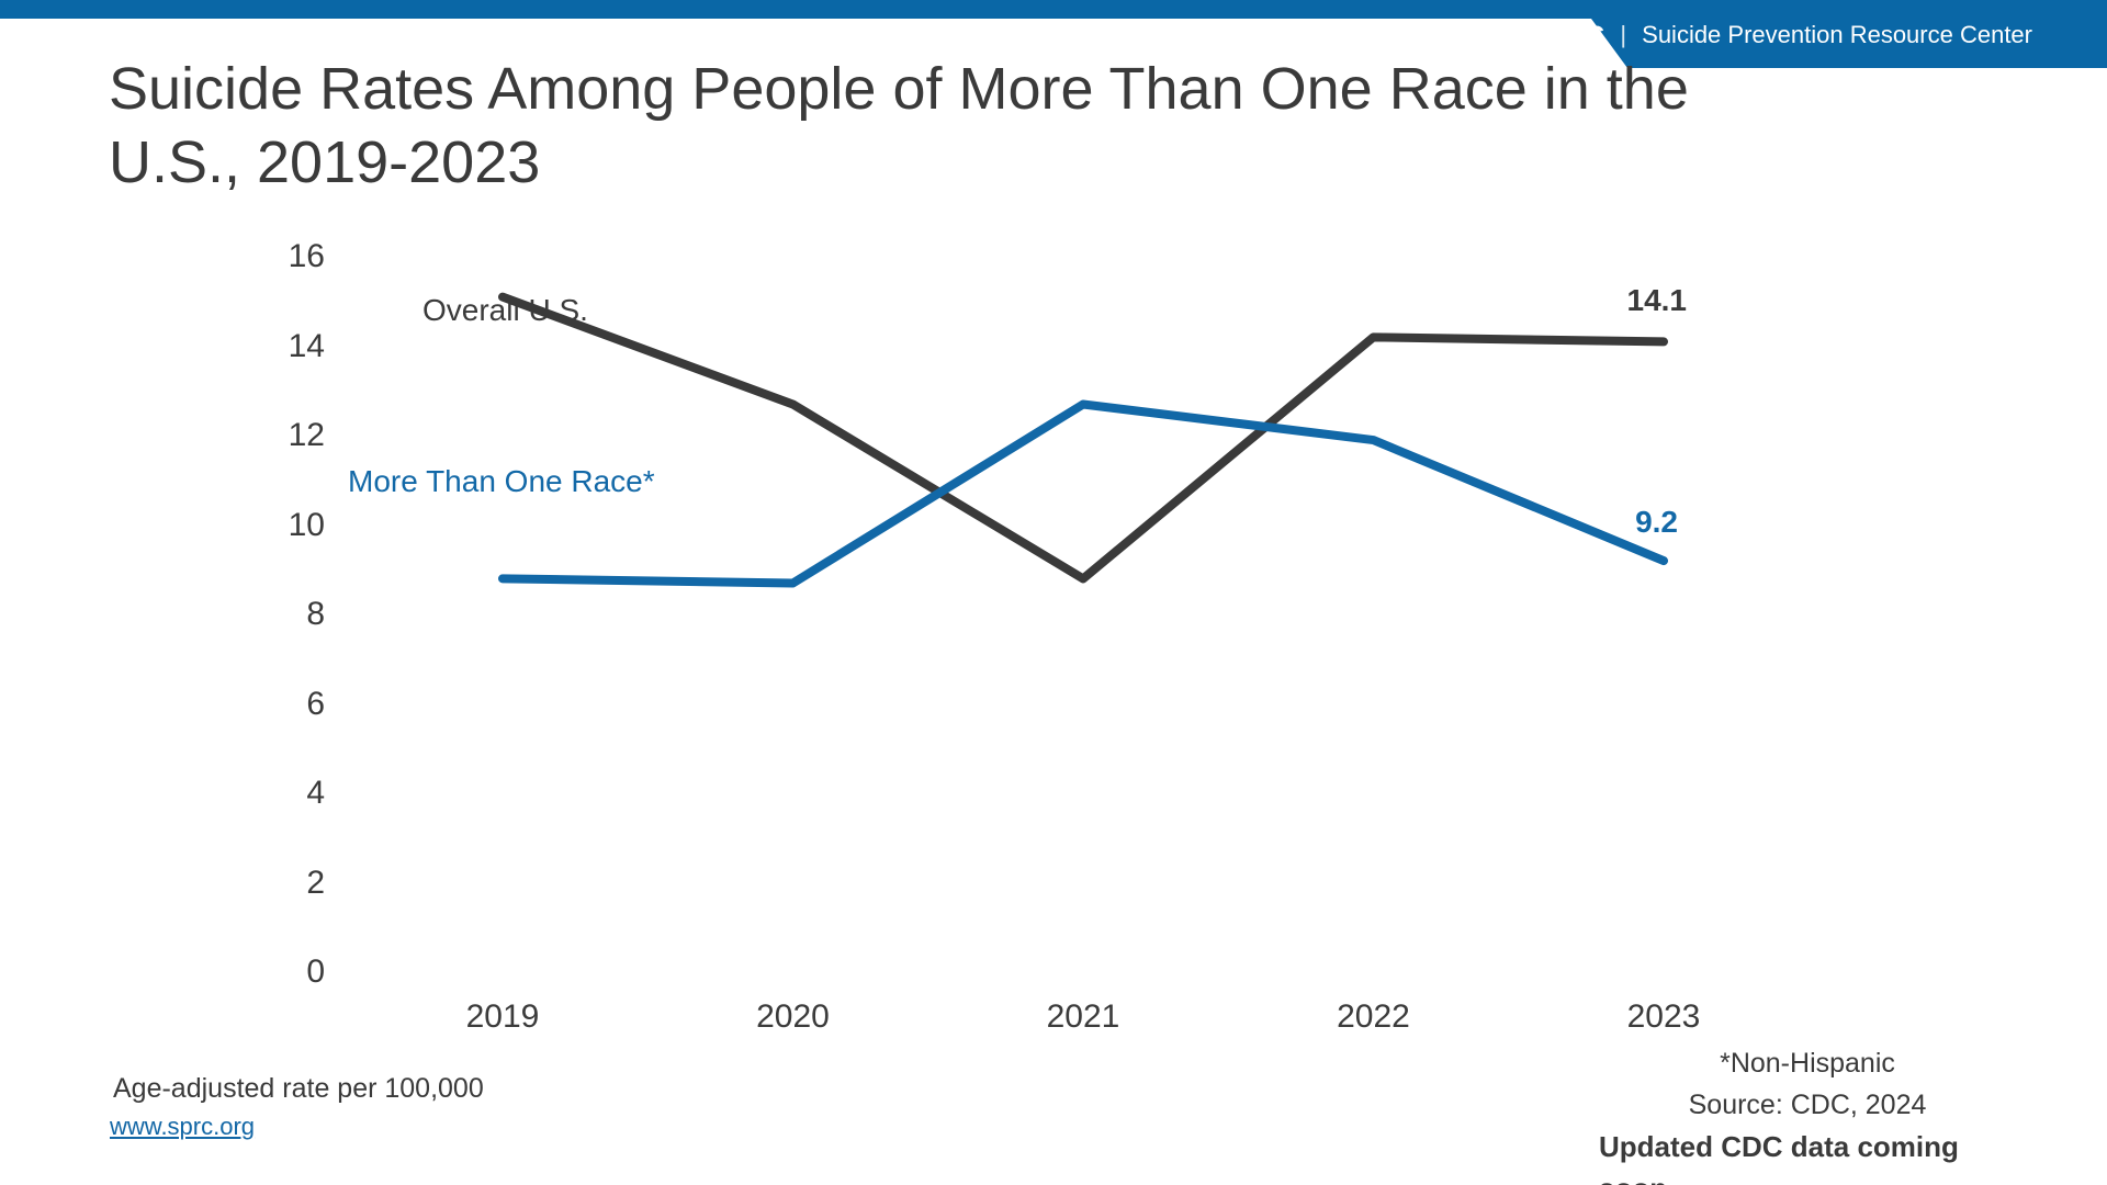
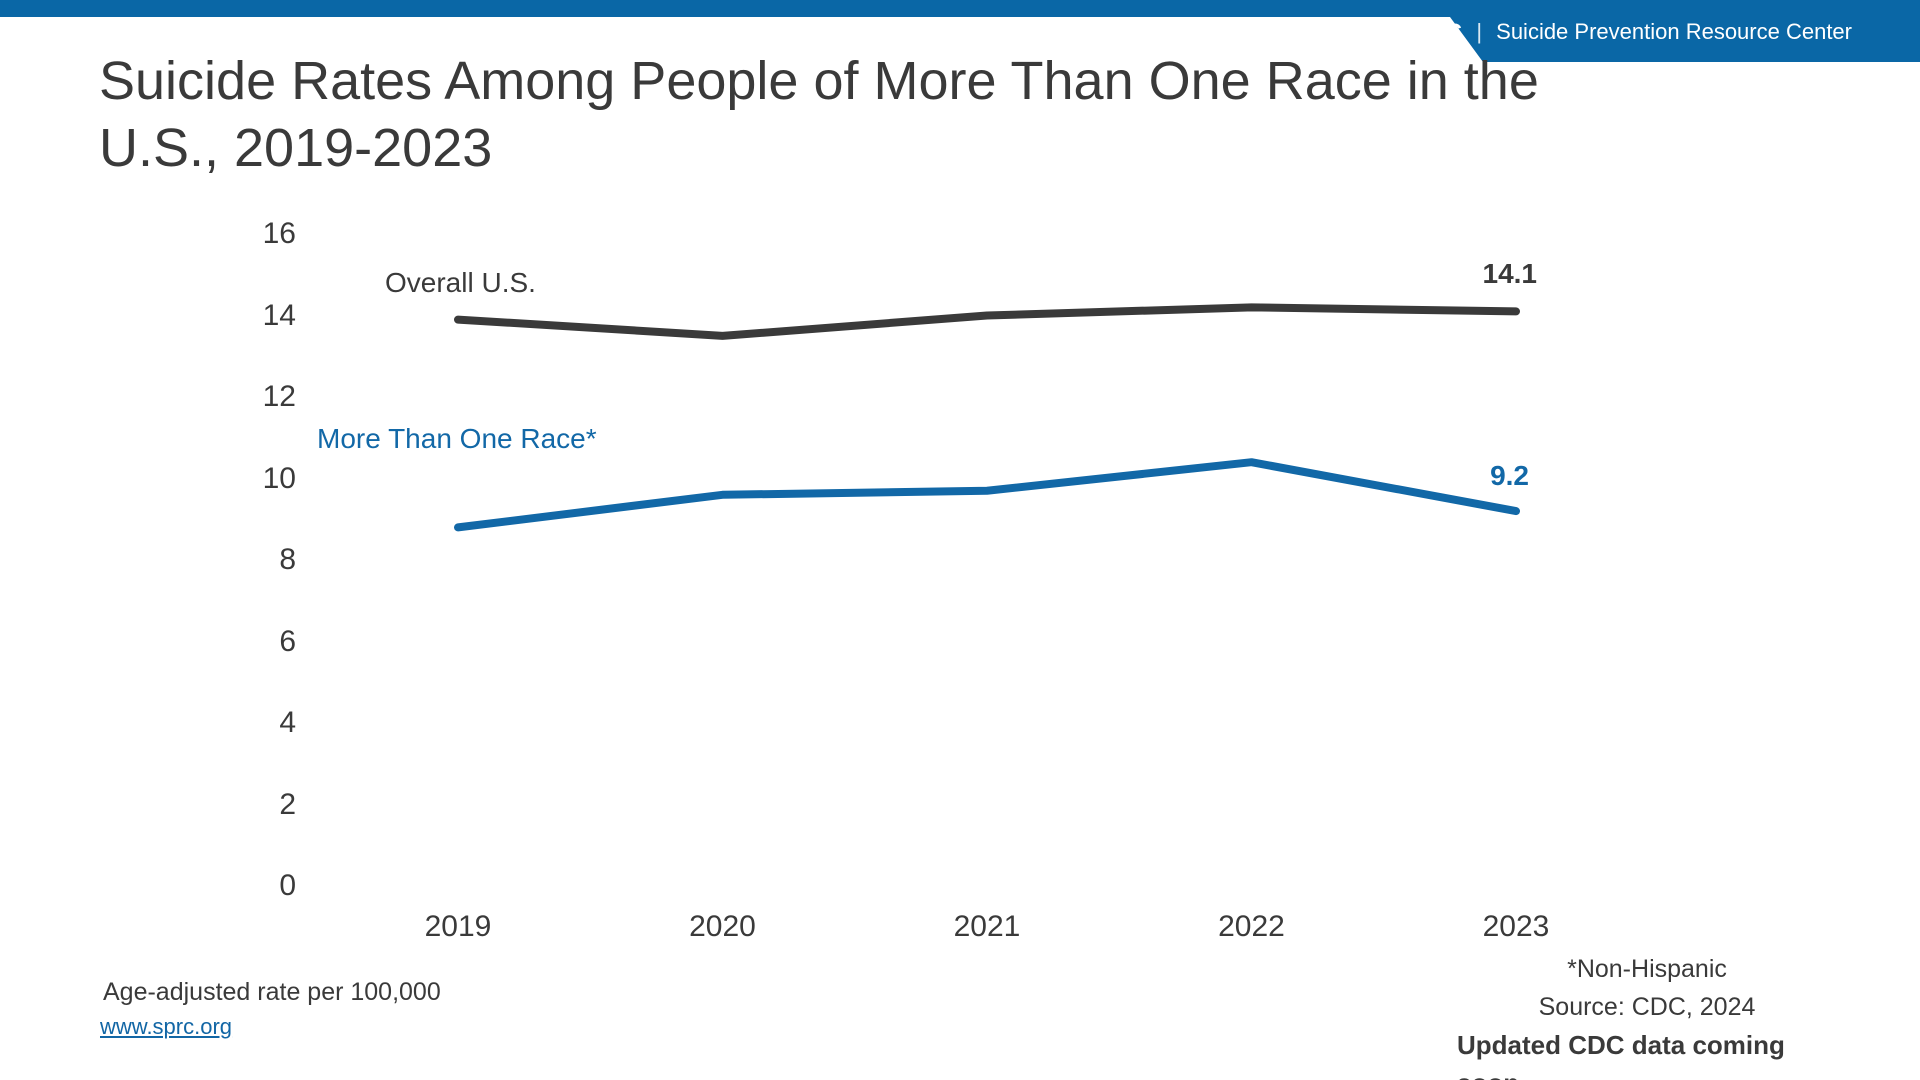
Overall U.S./2019: 15.1 -> 13.9
Overall U.S./2020: 12.7 -> 13.5
More Than One Race*/2020: 8.7 -> 9.6
Overall U.S./2021: 8.8 -> 14.0
More Than One Race*/2021: 12.7 -> 9.7
More Than One Race*/2022: 11.9 -> 10.4
